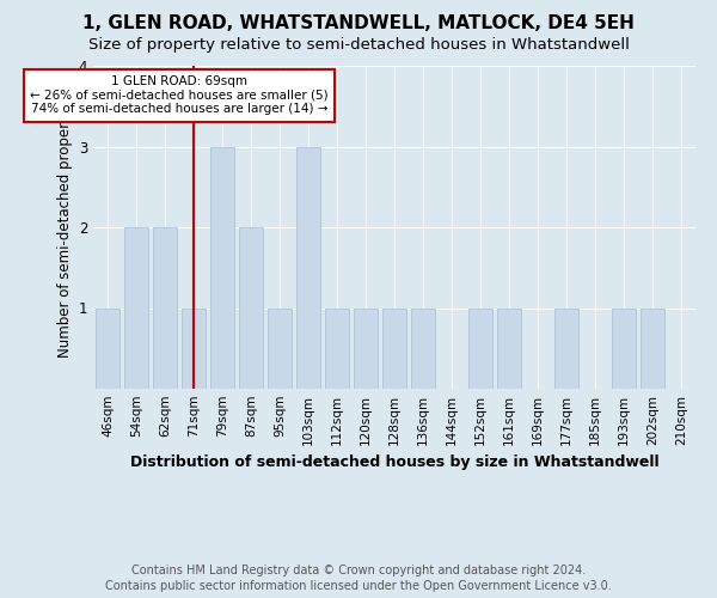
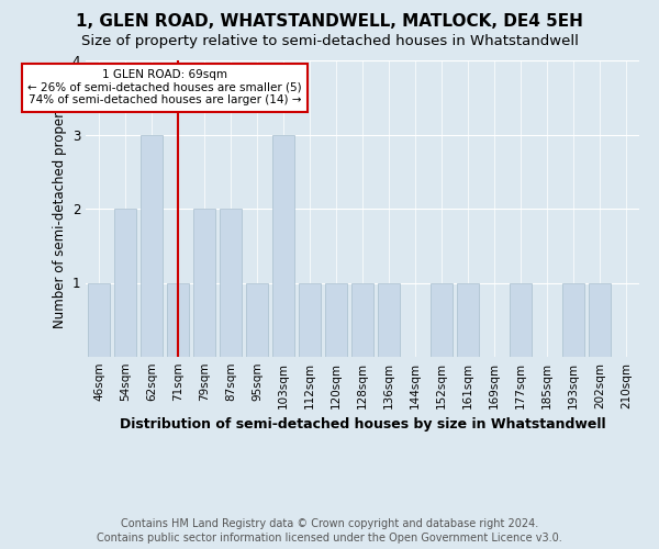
62sqm: 2 -> 3
79sqm: 3 -> 2
